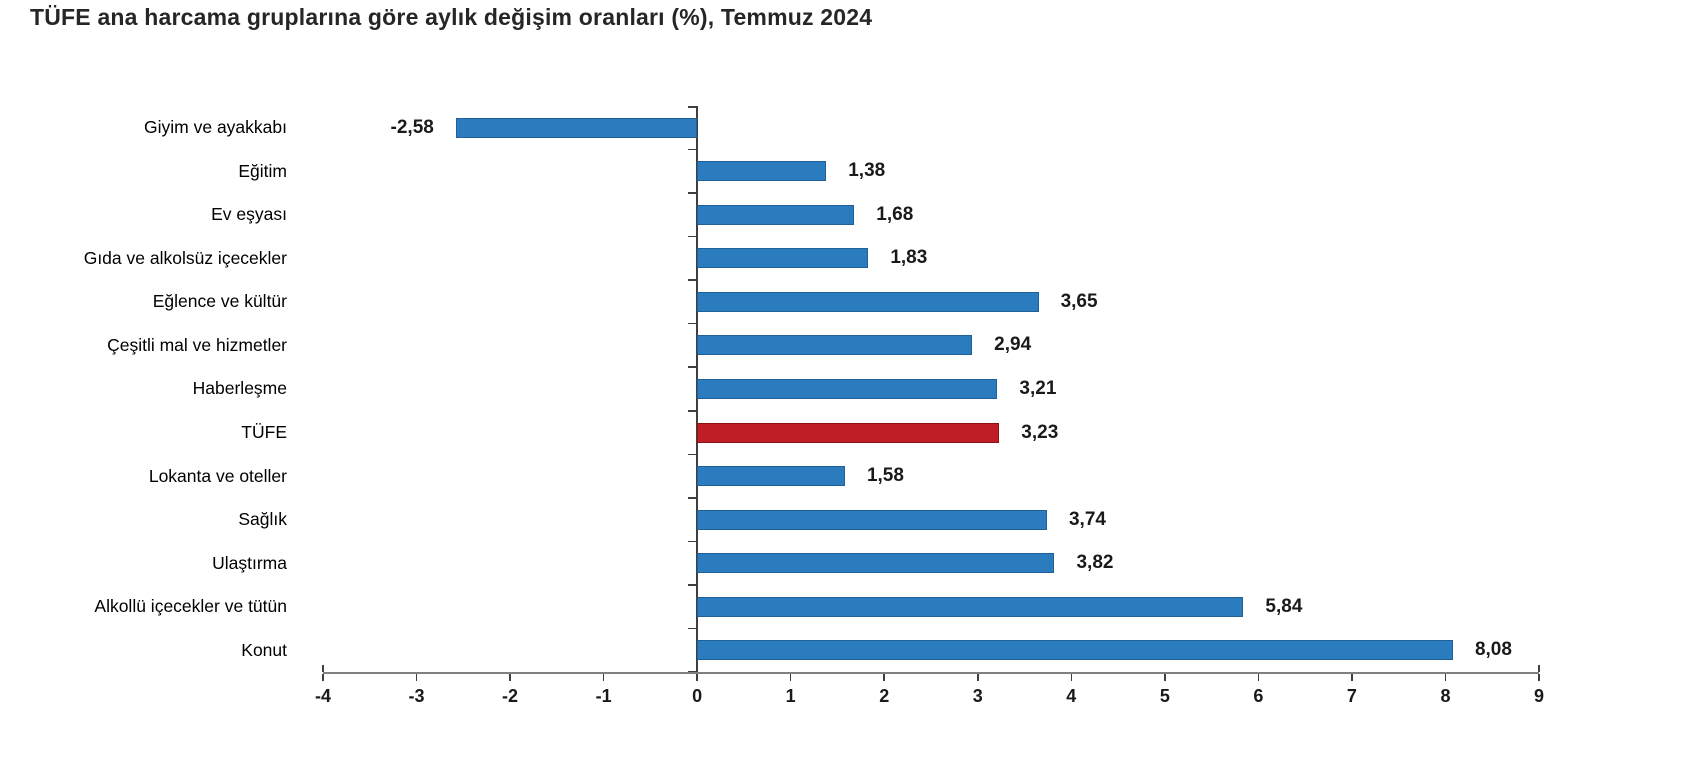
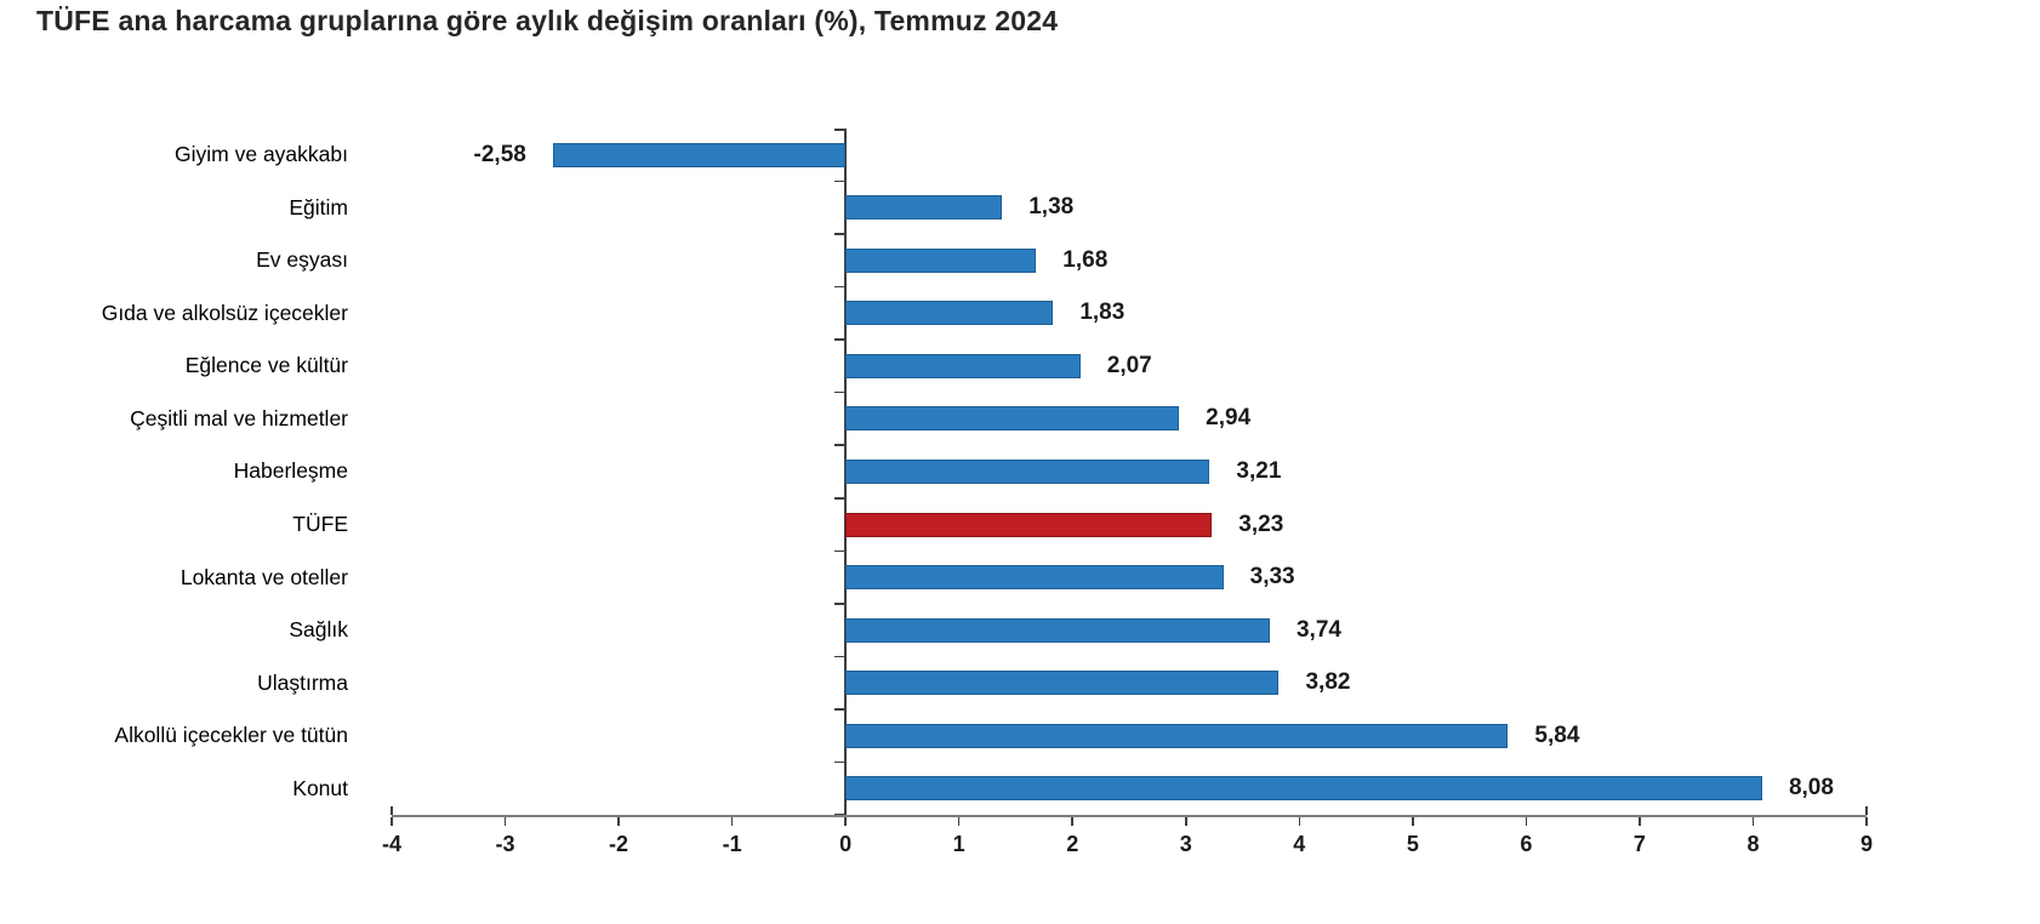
Eğlence ve kültür: 3,65 -> 2,07
Lokanta ve oteller: 1,58 -> 3,33
